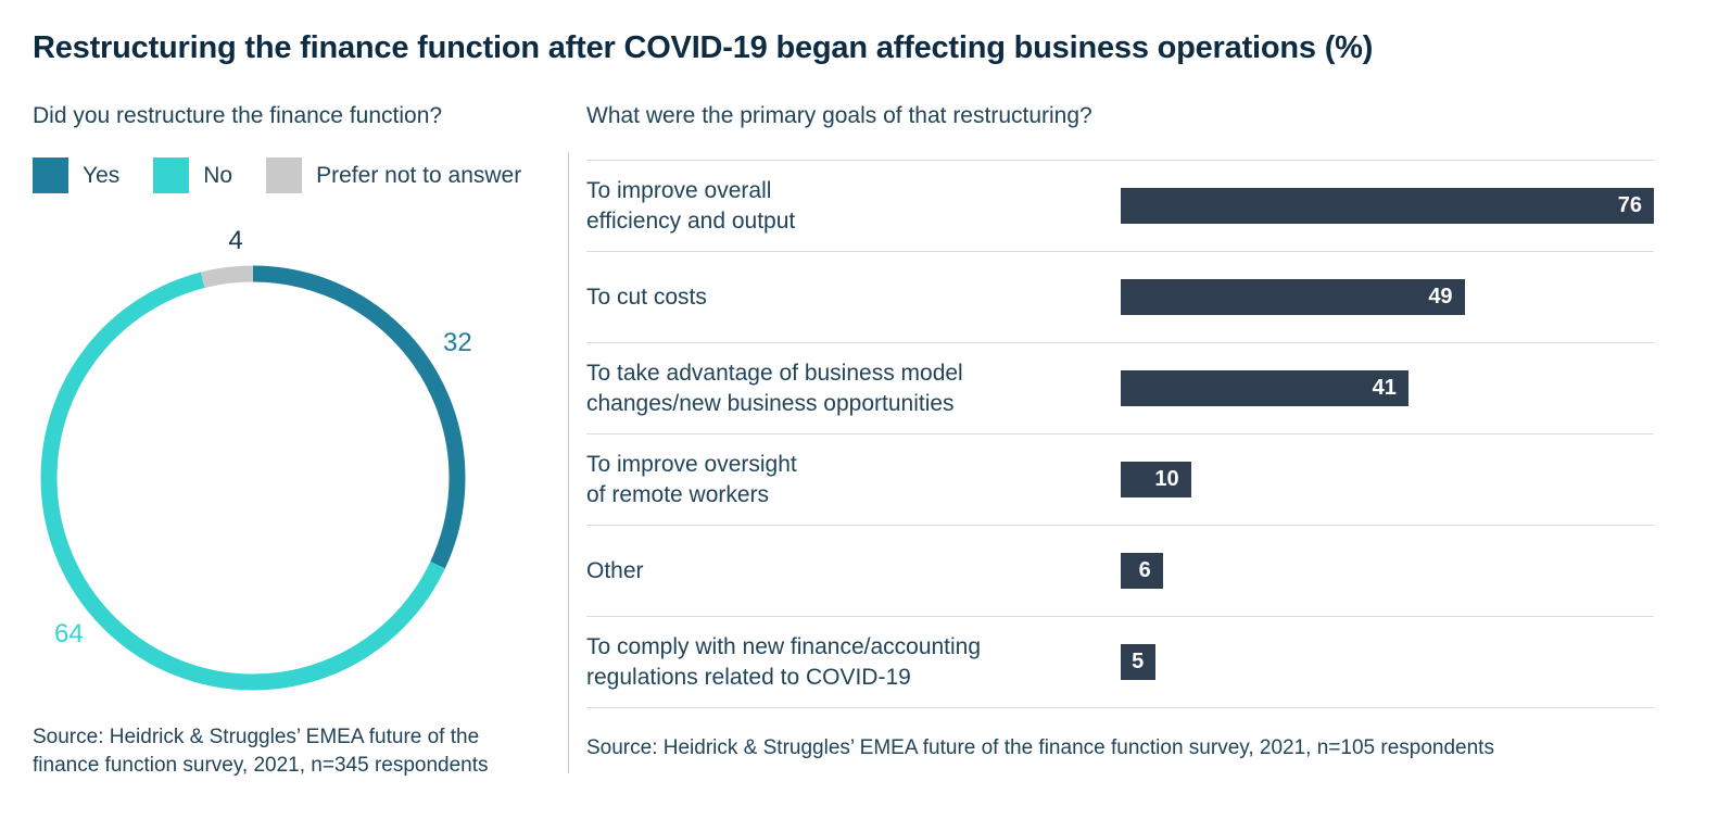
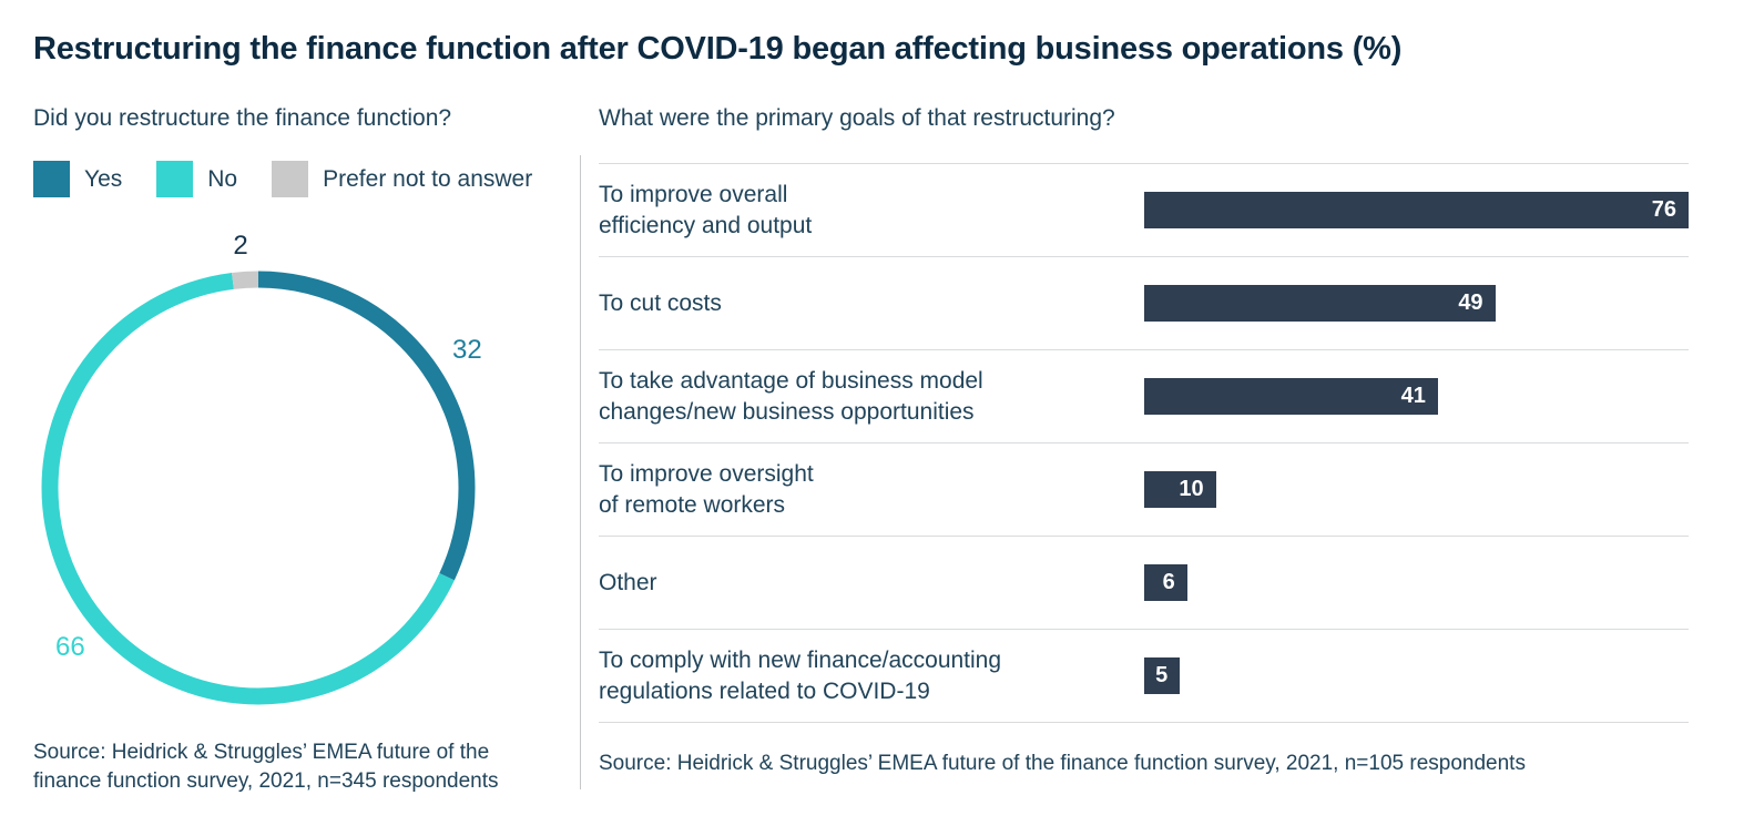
Did you restructure the finance function?/No: 64 -> 66
Did you restructure the finance function?/Prefer not to answer: 4 -> 2
